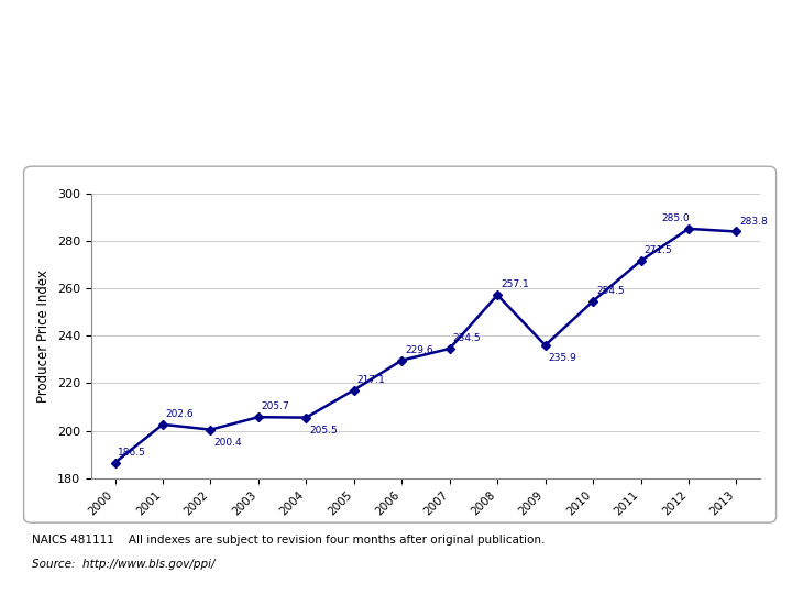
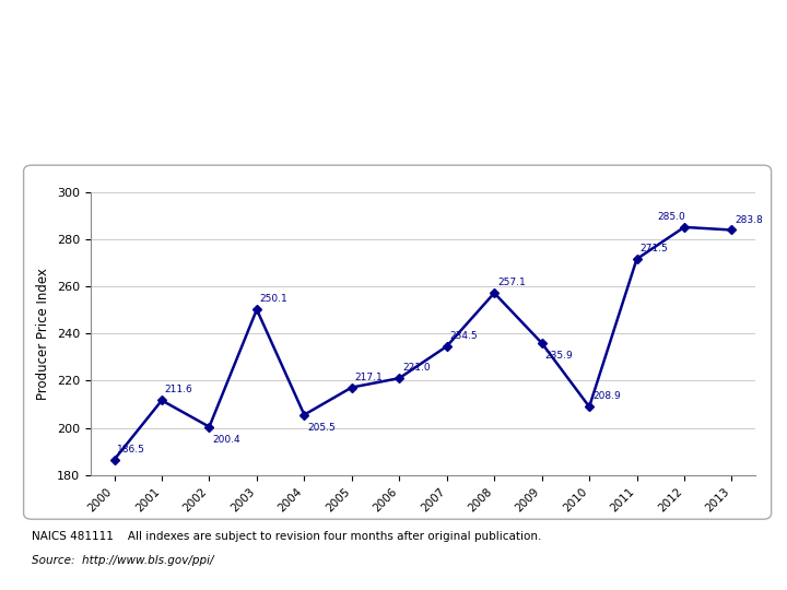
2001: 202.6 -> 211.6
2003: 205.7 -> 250.1
2006: 229.6 -> 221.0
2010: 254.5 -> 208.9
